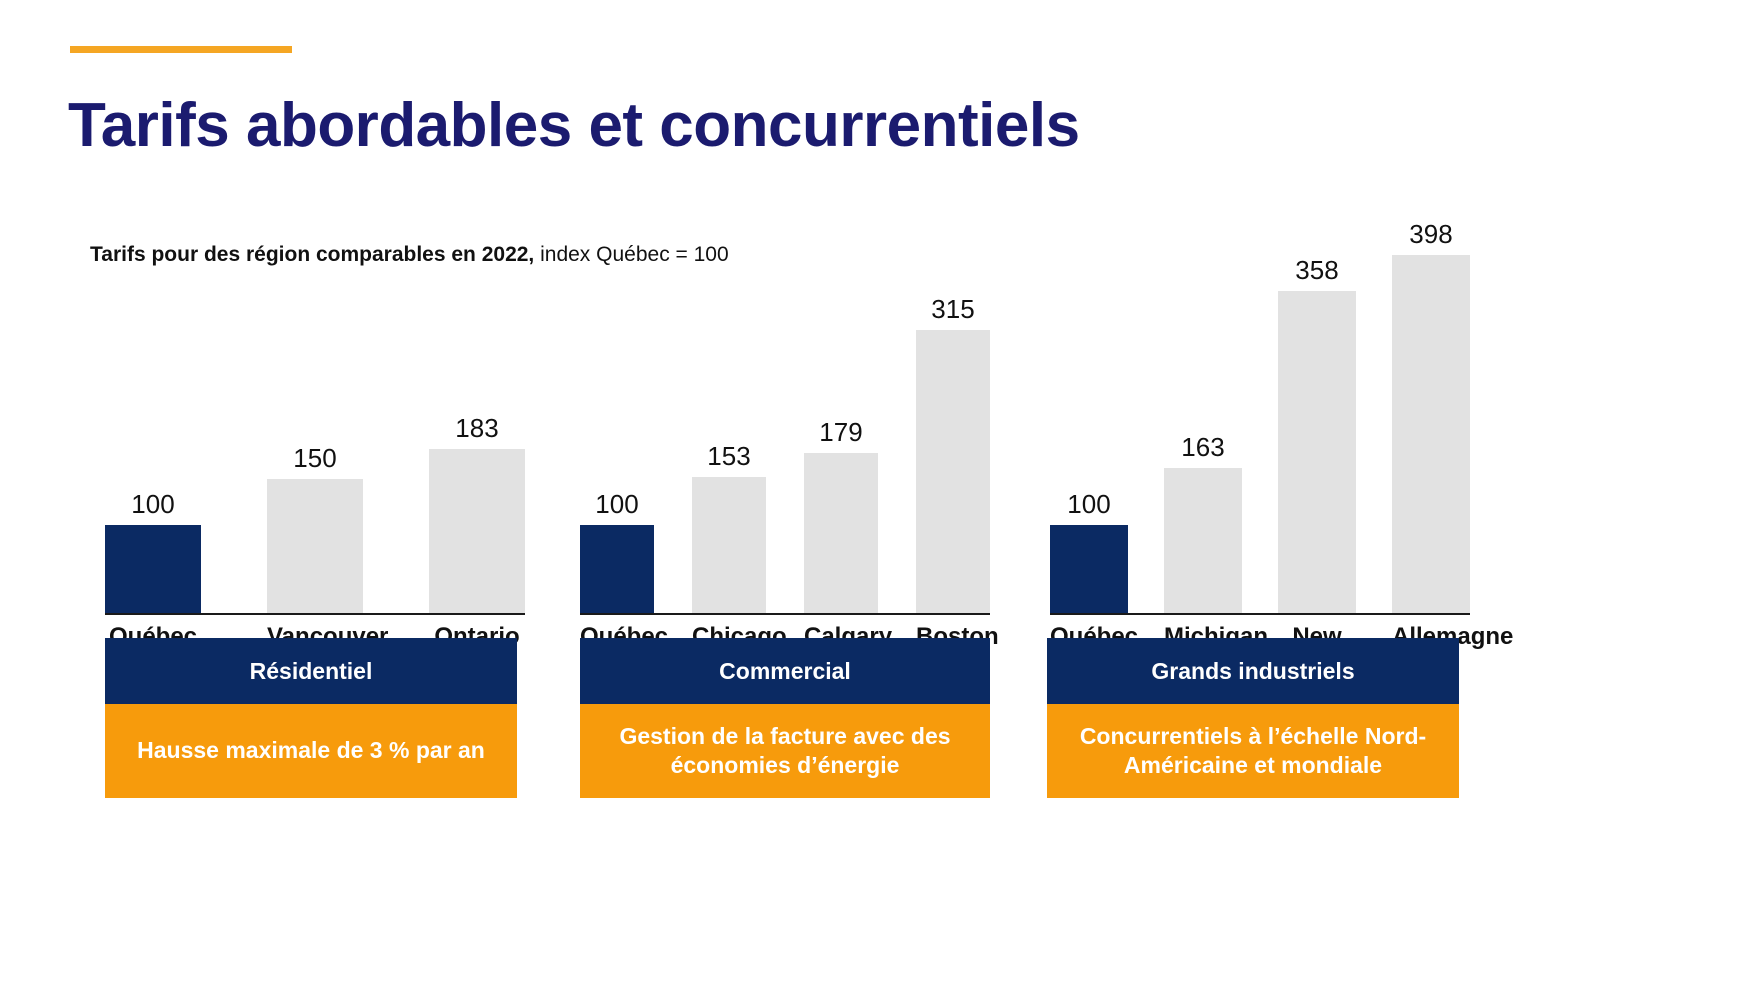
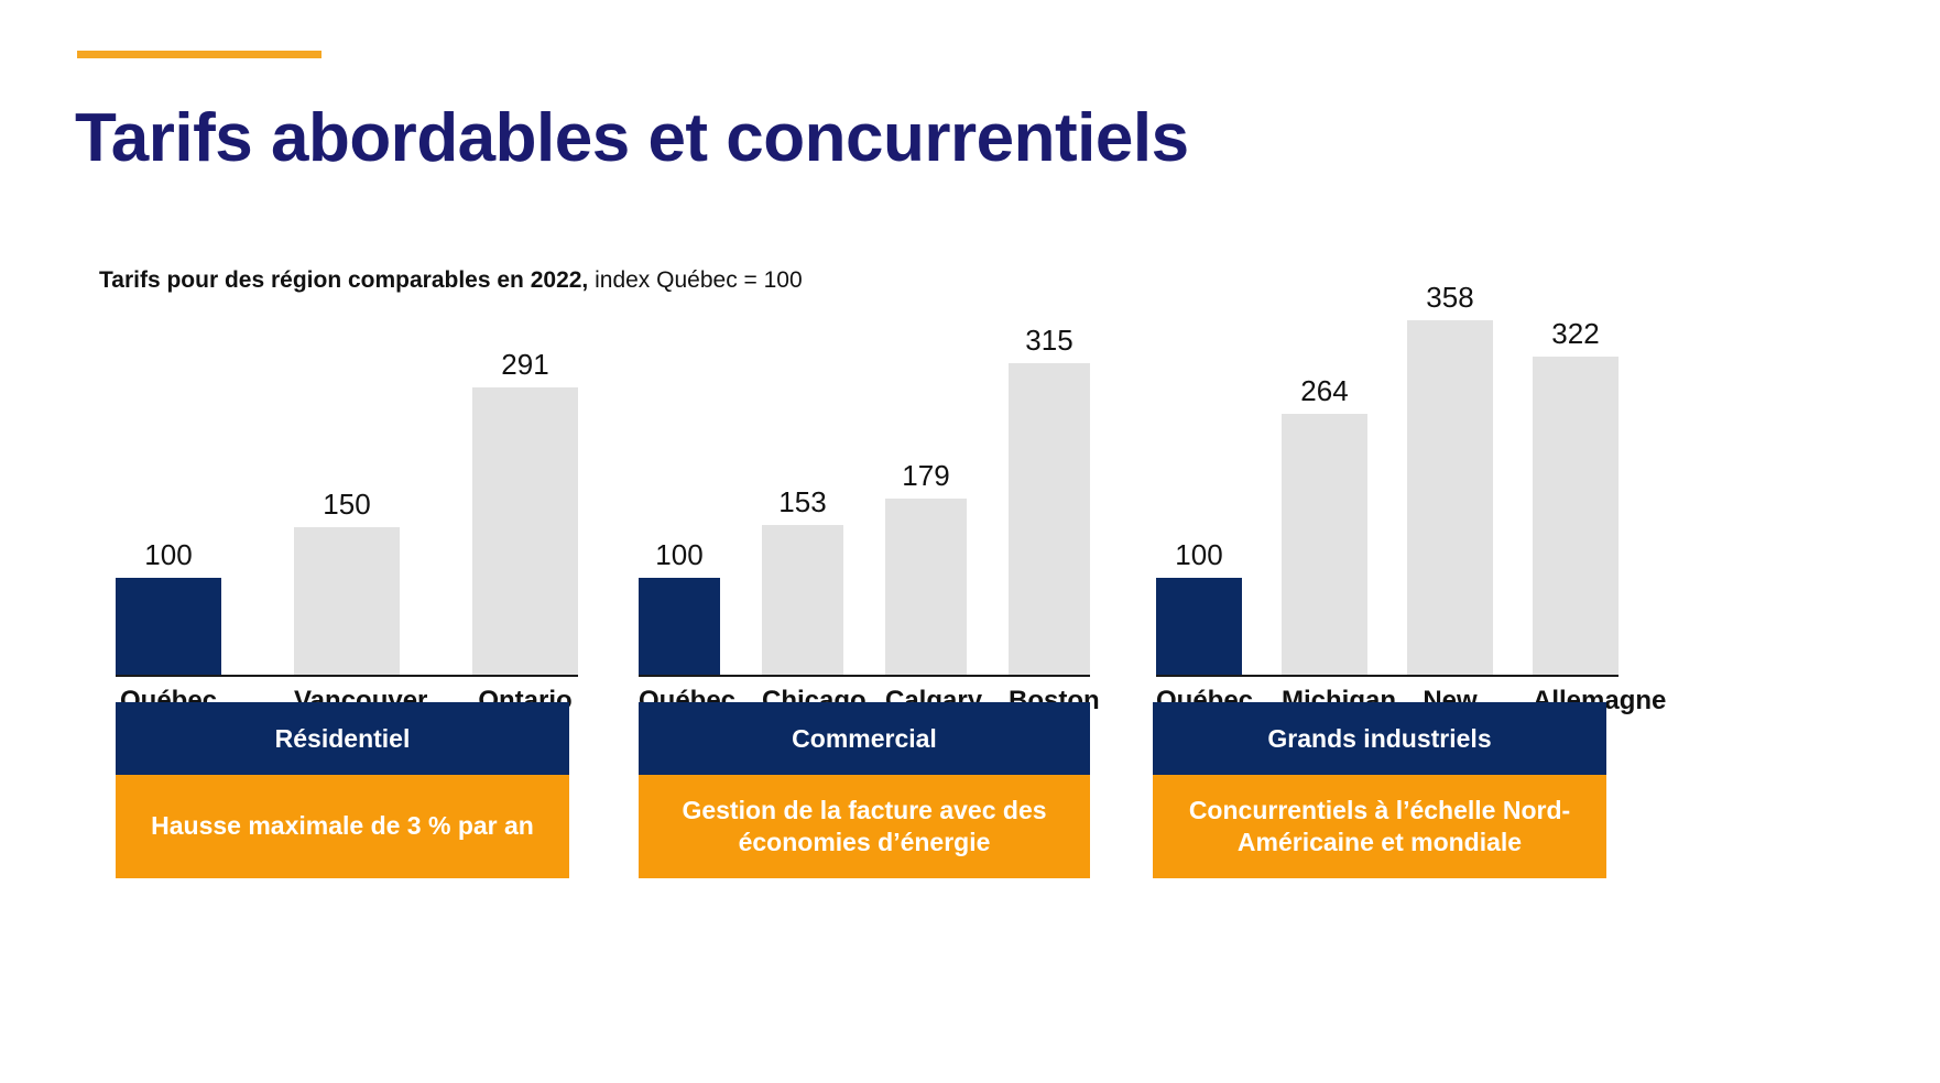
Résidentiel/Ontario: 183 -> 291
Grands industriels/Michigan: 163 -> 264
Grands industriels/Allemagne: 398 -> 322
